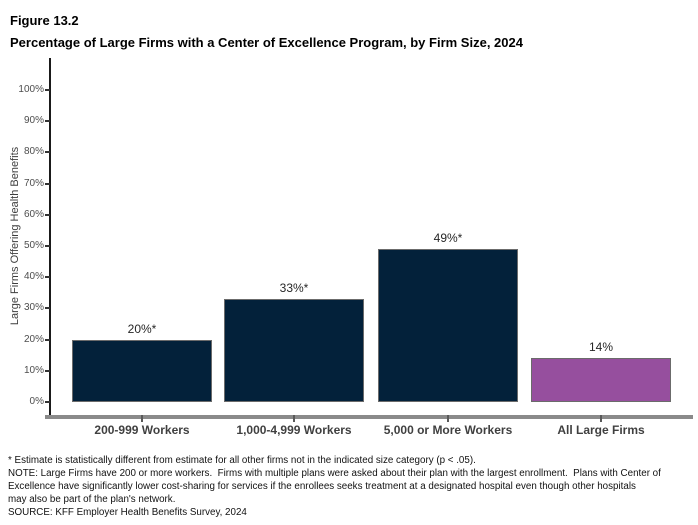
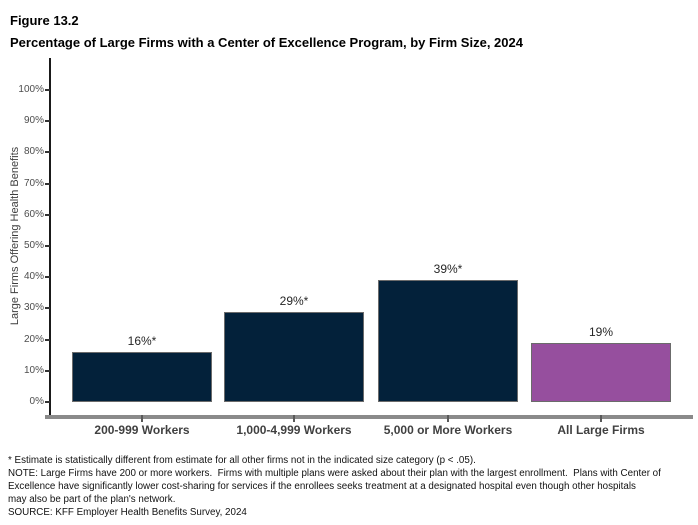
200-999 Workers: 20 -> 16
1,000-4,999 Workers: 33 -> 29
5,000 or More Workers: 49 -> 39
All Large Firms: 14% -> 19%
